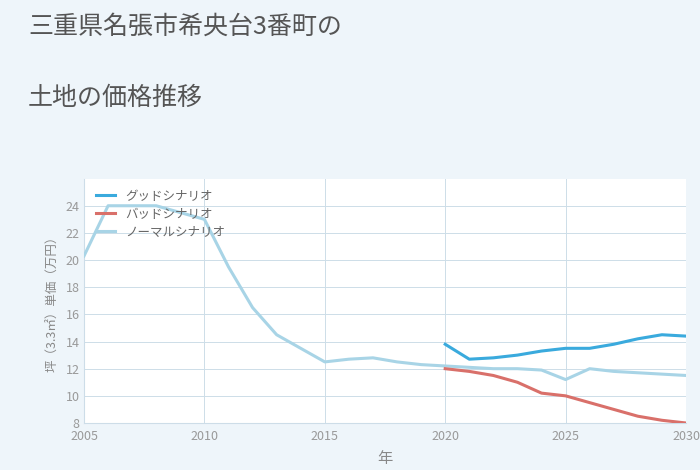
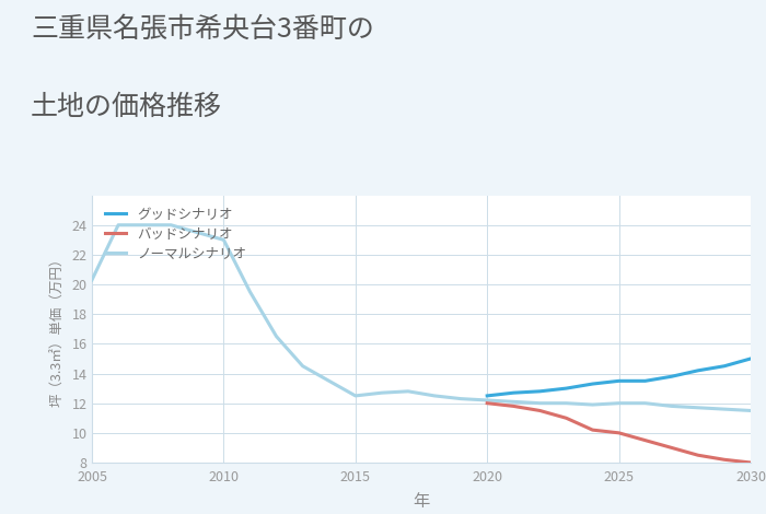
グッドシナリオ/2020: 13.8 -> 12.5
ノーマルシナリオ/2025: 11.2 -> 12.0
グッドシナリオ/2030: 14.4 -> 15.0
